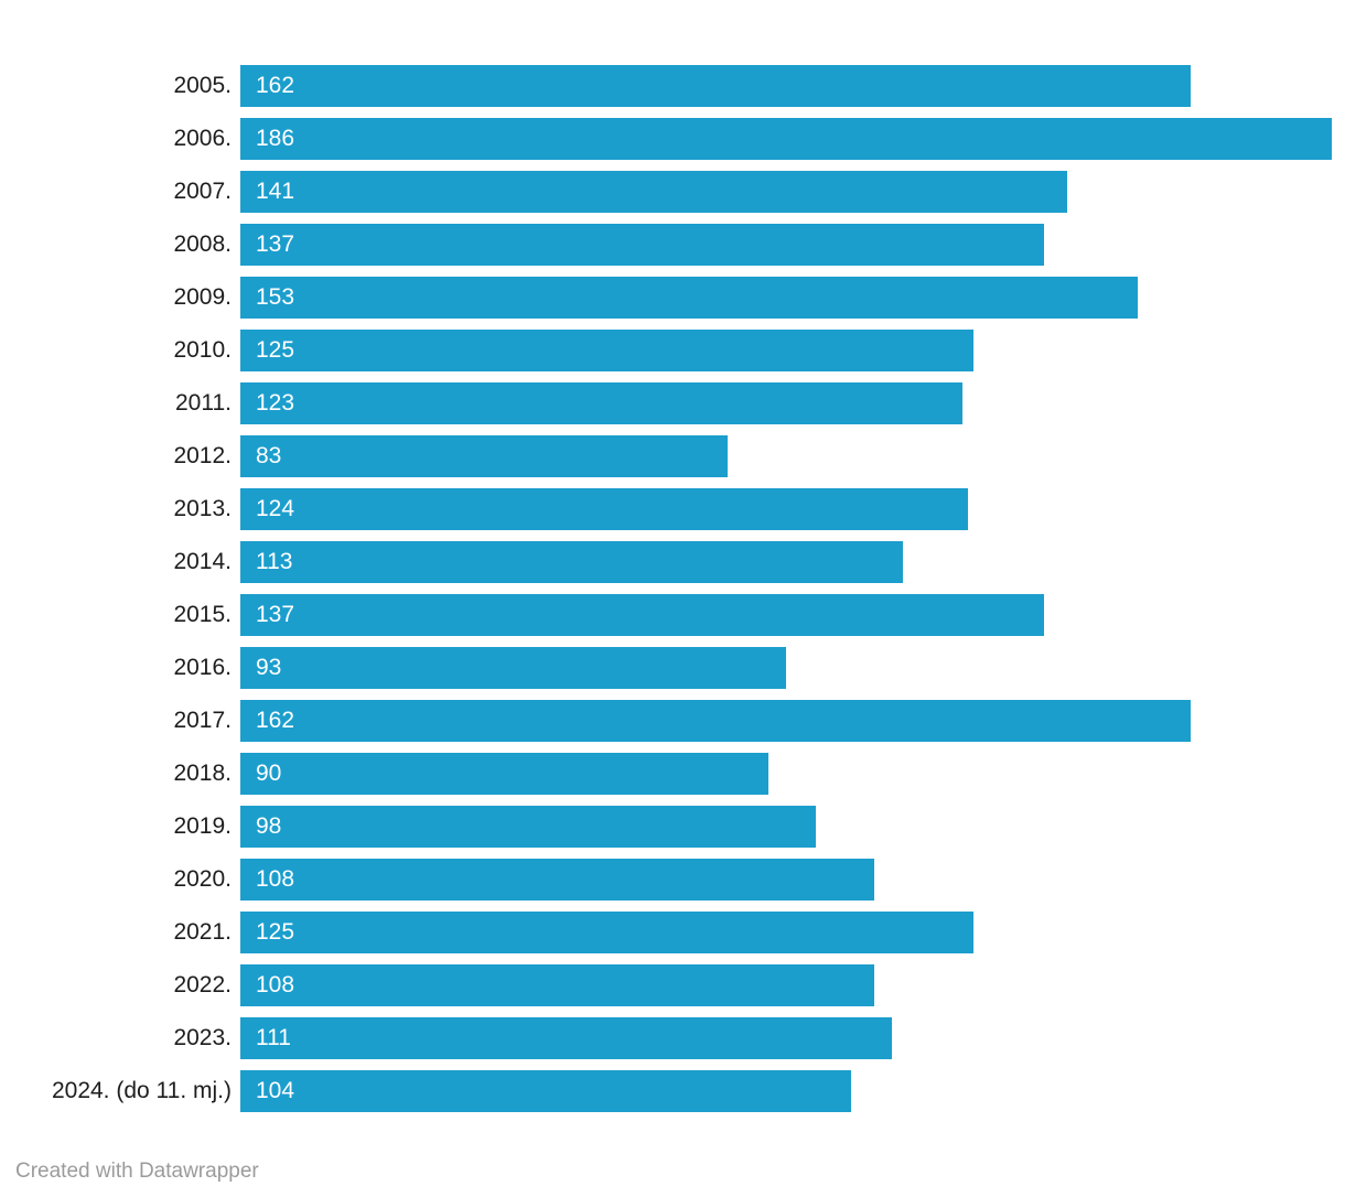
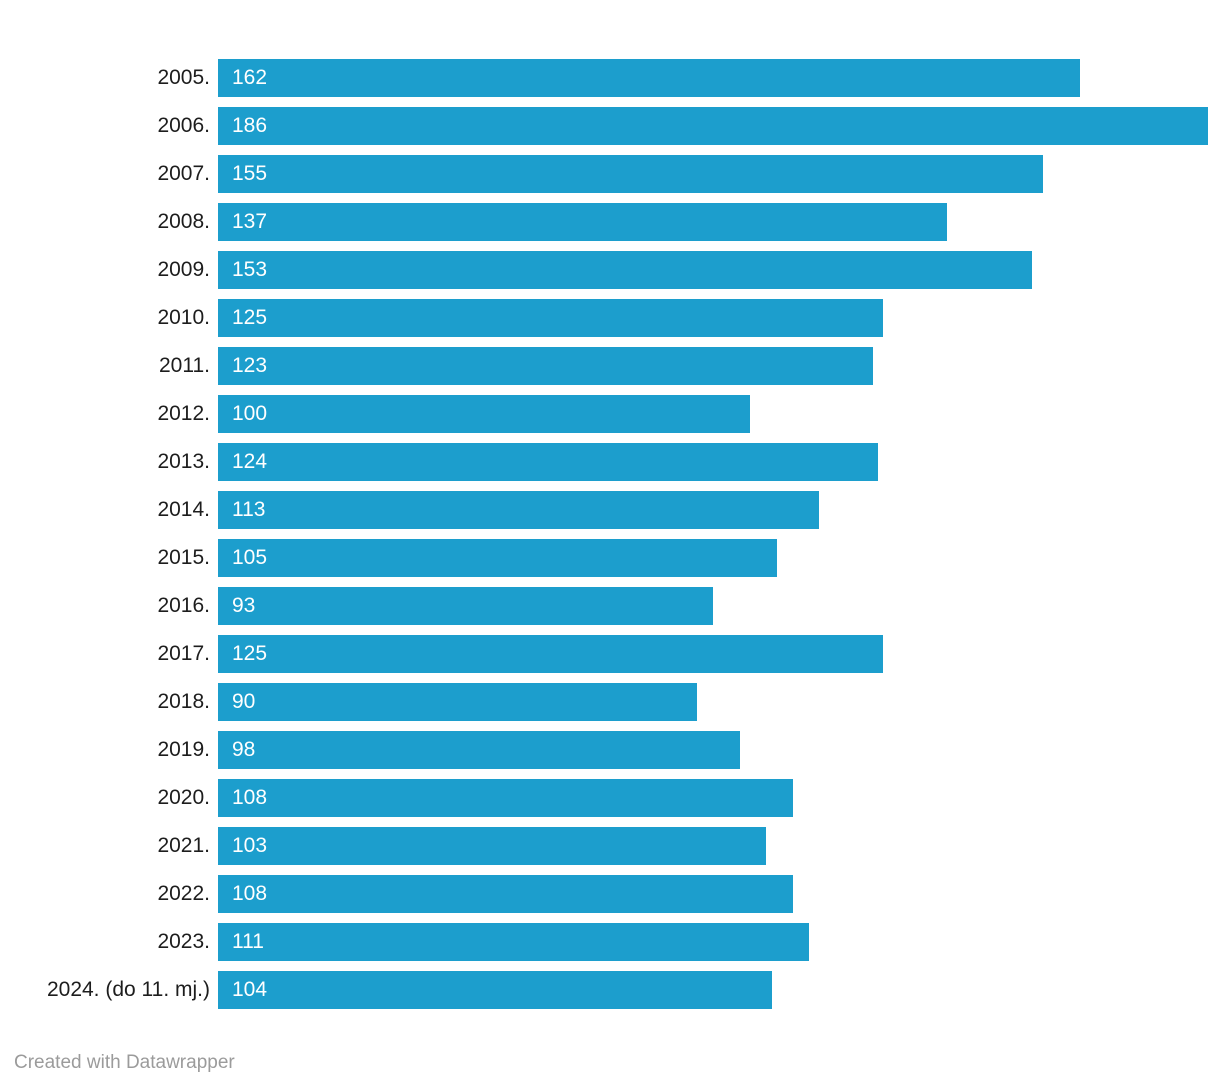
2007.: 141 -> 155
2012.: 83 -> 100
2015.: 137 -> 105
2017.: 162 -> 125
2021.: 125 -> 103
